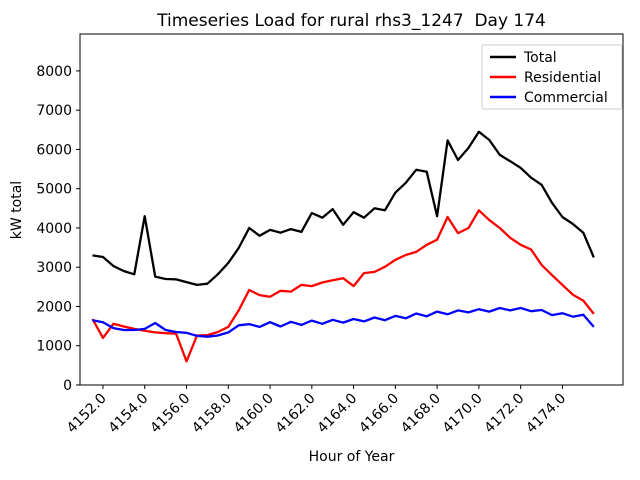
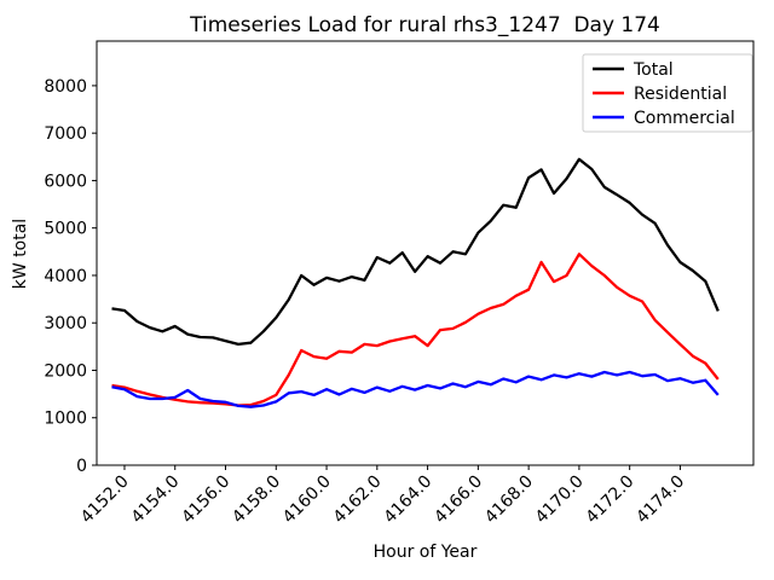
Residential/4152.0: 1200 -> 1600
Total/4154.0: 4300 -> 2900
Residential/4156.0: 600 -> 1300
Total/4168.0: 4300 -> 6100
